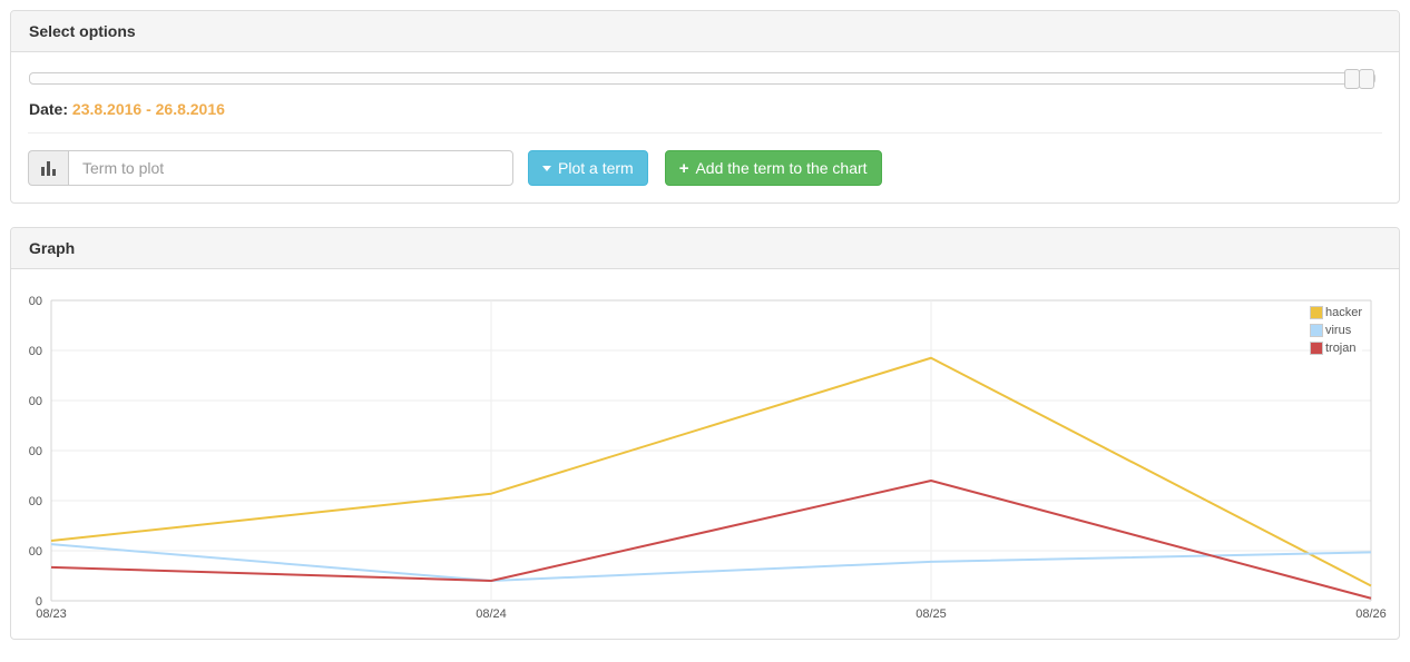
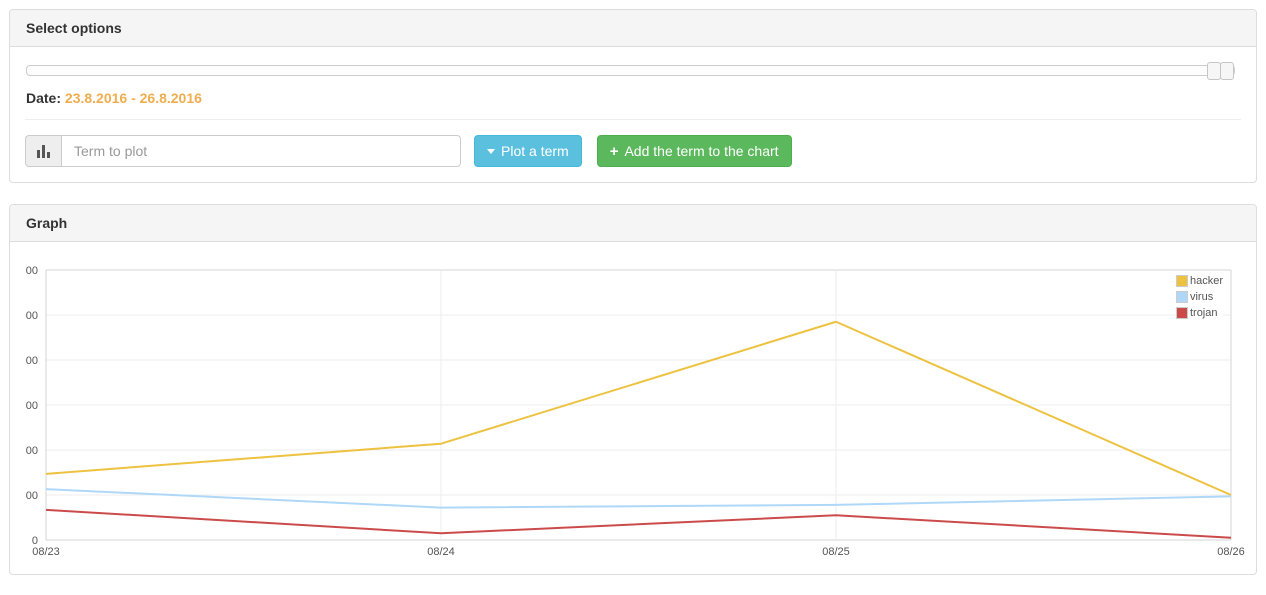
hacker/08/23: 120 -> 150
virus/08/24: 40 -> 70
trojan/08/24: 40 -> 20
trojan/08/25: 240 -> 60
hacker/08/26: 30 -> 100
